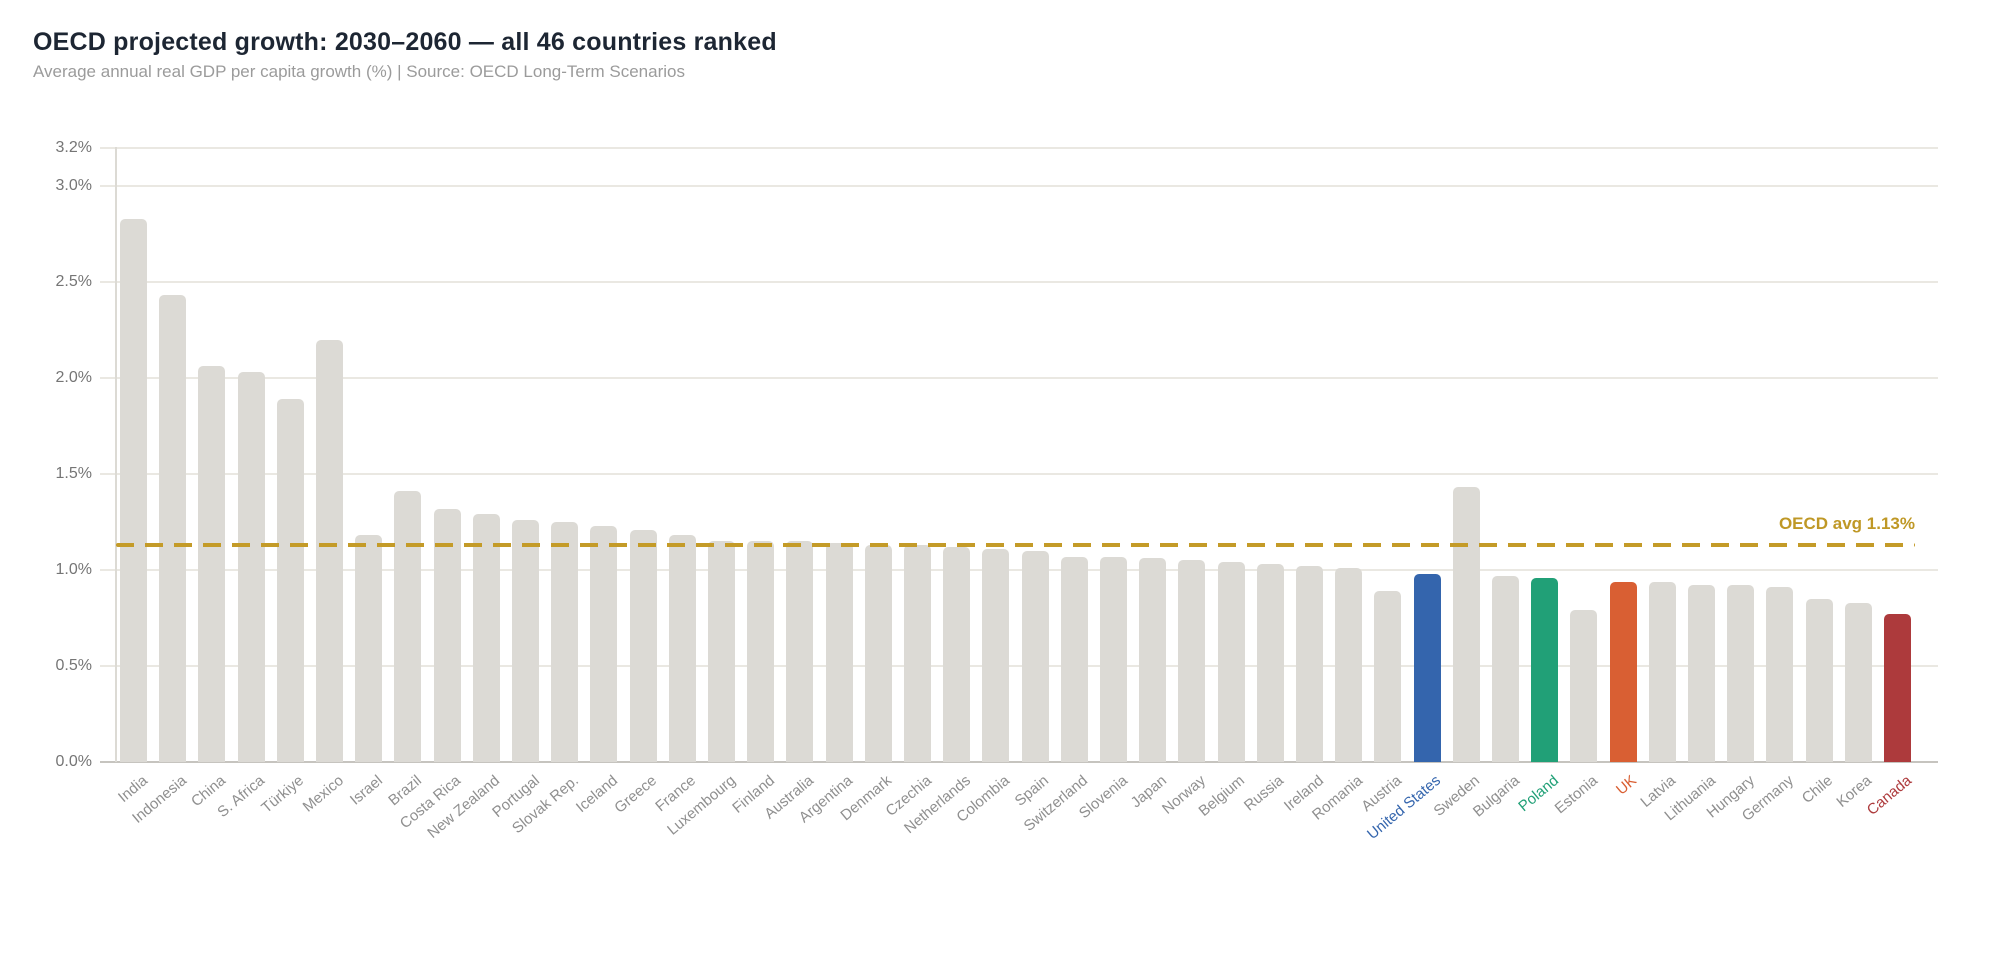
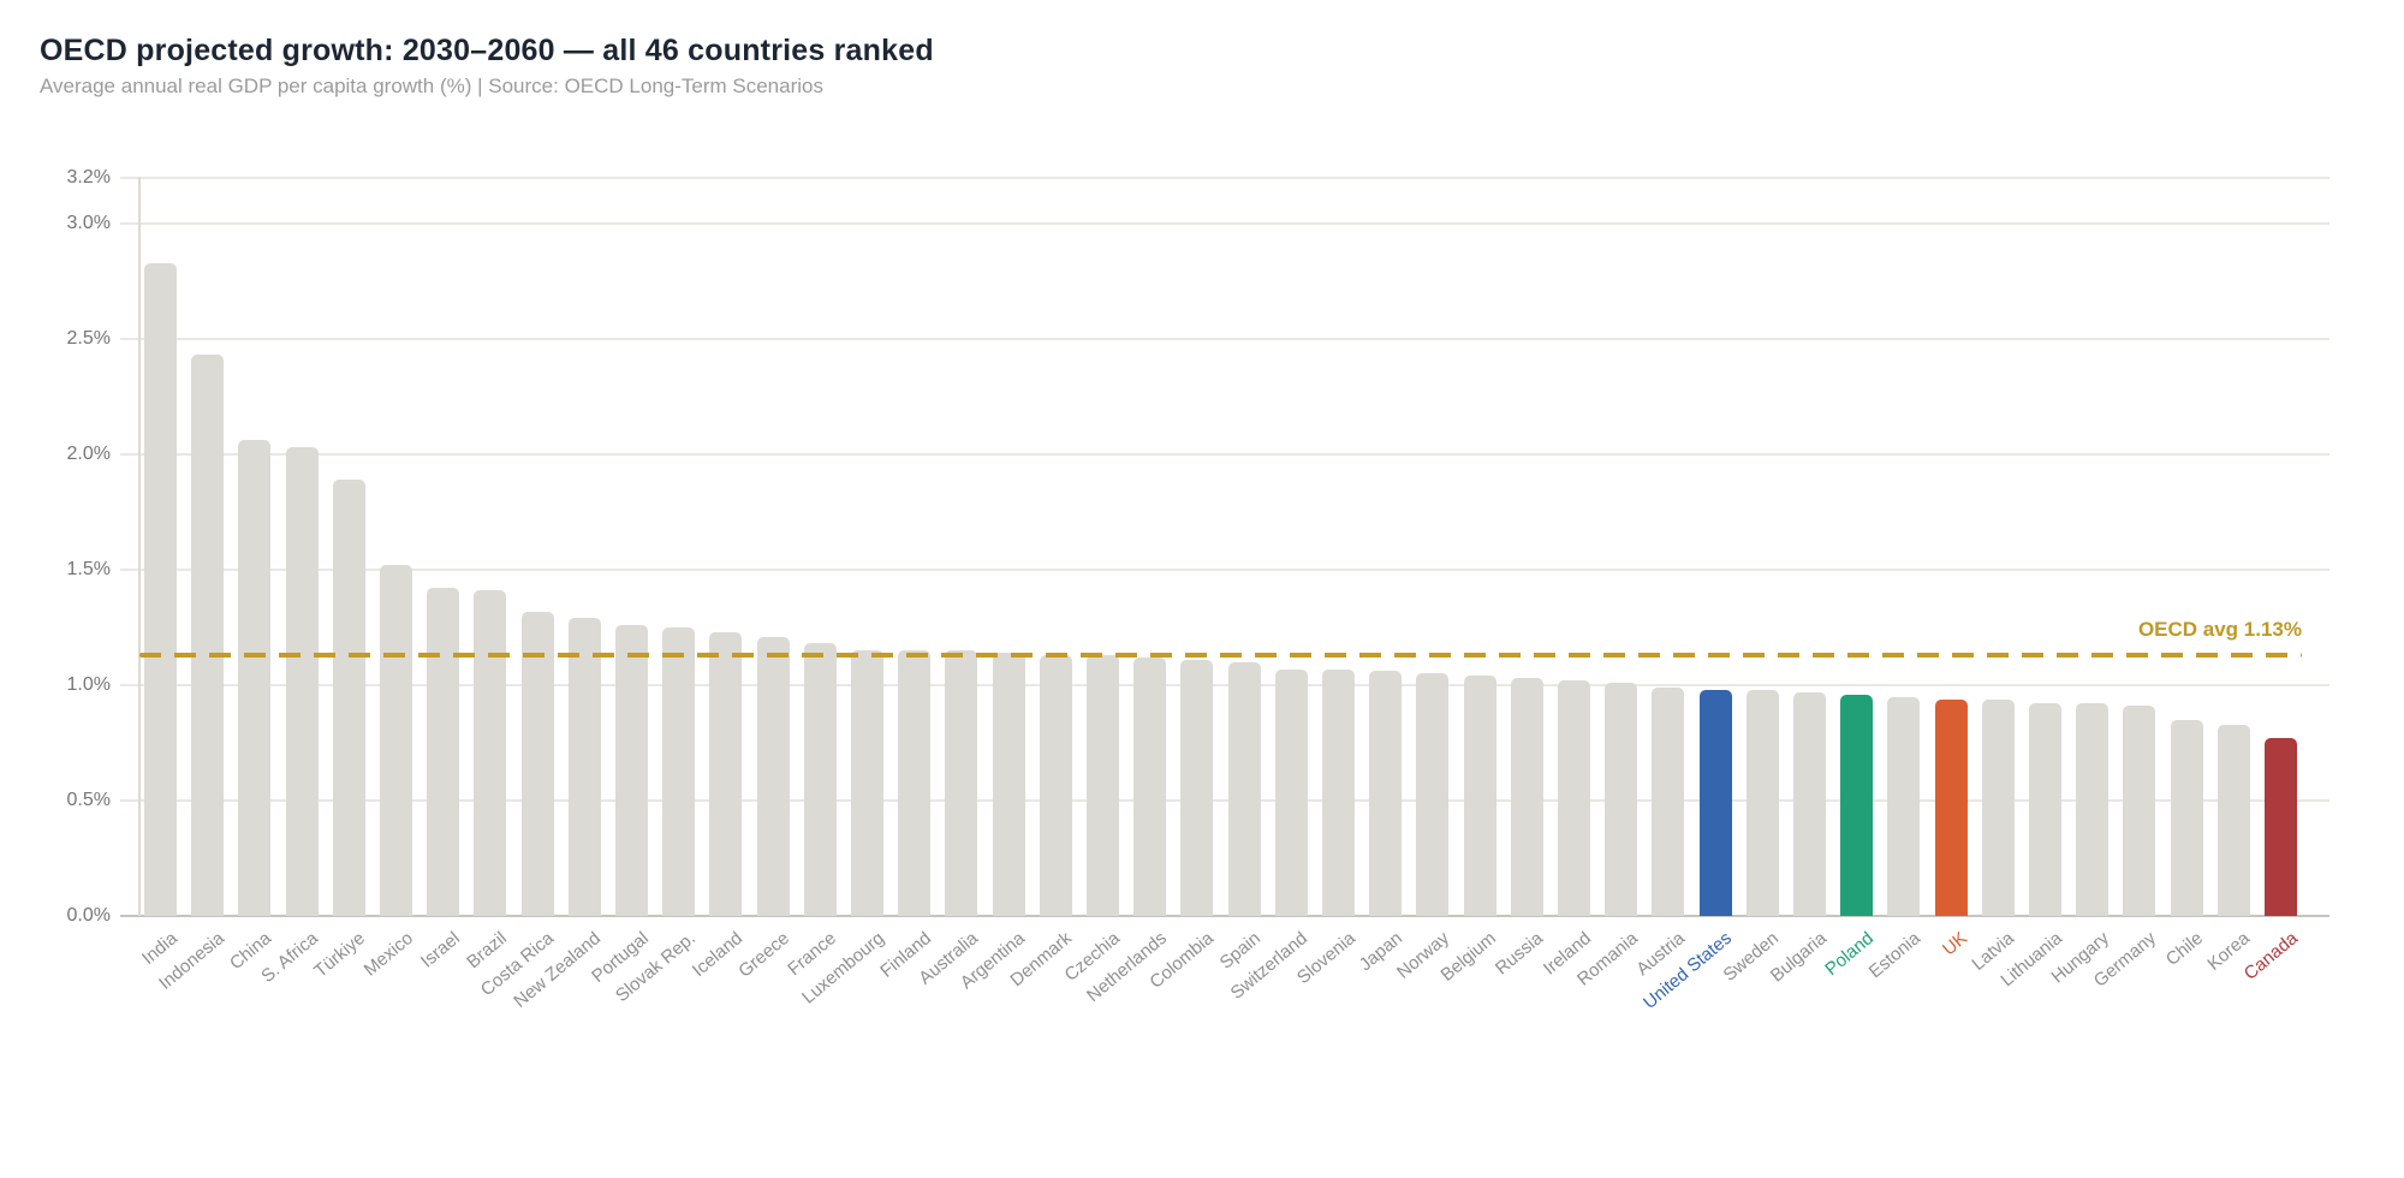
Mexico: 2.20% -> 1.52%
Israel: 1.18% -> 1.42%
Austria: 0.89% -> 0.99%
Sweden: 1.43% -> 0.98%
Estonia: 0.79% -> 0.95%
